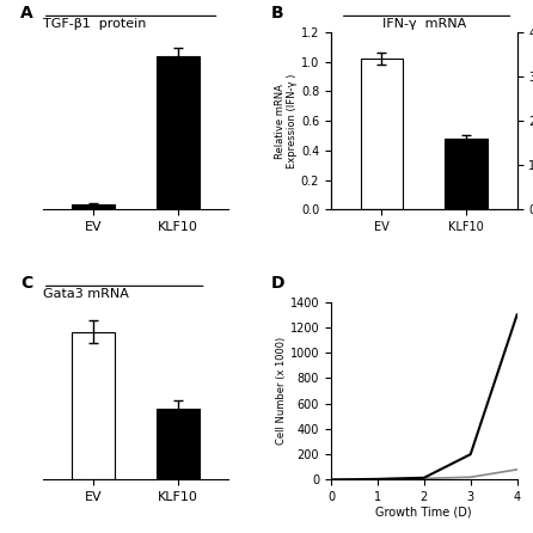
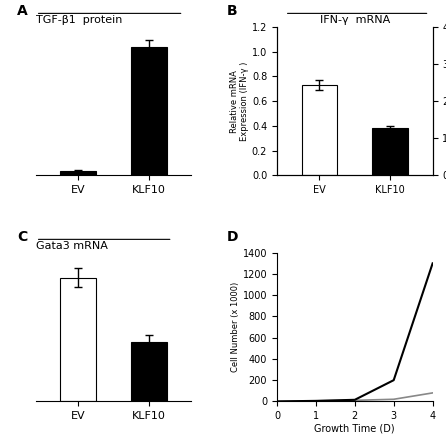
IFN-γ mRNA/EV: 1.02 -> 0.73
IFN-γ mRNA/KLF10: 0.48 -> 0.38
